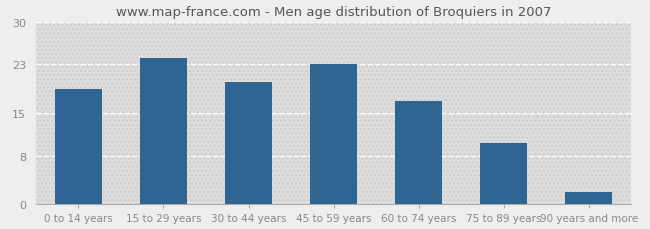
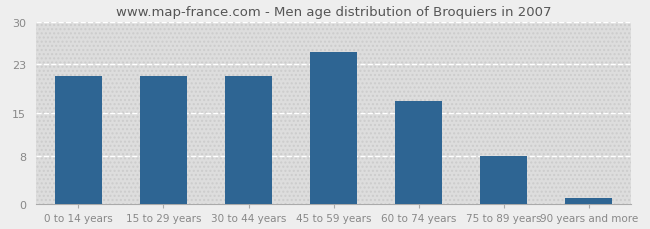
0 to 14 years: 19 -> 21
15 to 29 years: 24 -> 21
30 to 44 years: 20 -> 21
45 to 59 years: 23 -> 25
75 to 89 years: 10 -> 8
90 years and more: 2 -> 1
